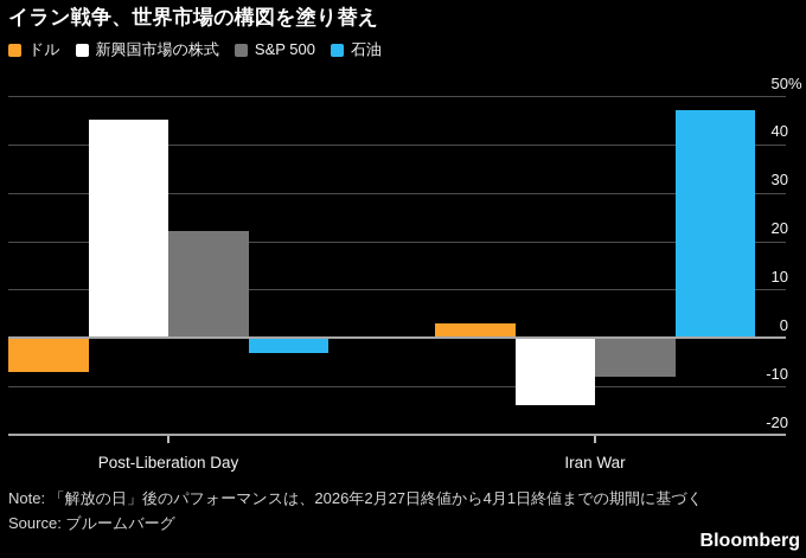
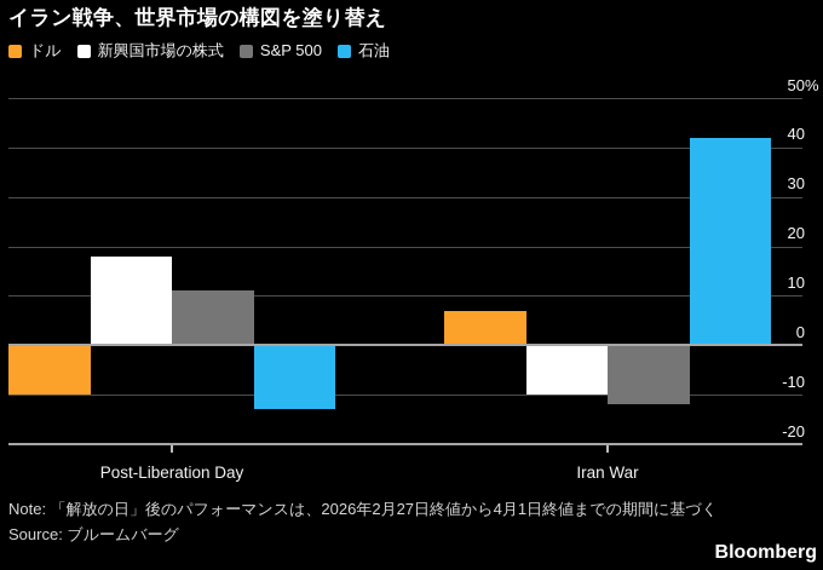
ドル/Post-Liberation Day: -7 -> -10
新興国市場の株式/Post-Liberation Day: 45 -> 18
S&P 500/Post-Liberation Day: 22 -> 11
石油/Post-Liberation Day: -3 -> -13
ドル/Iran War: 3 -> 7
新興国市場の株式/Iran War: -14 -> -10
S&P 500/Iran War: -8 -> -12
石油/Iran War: 47 -> 42
